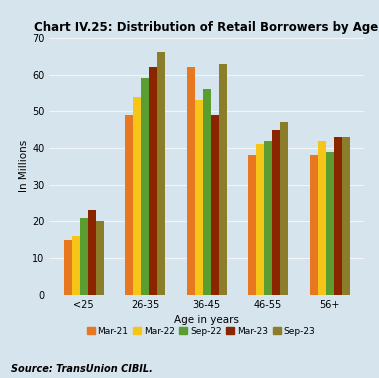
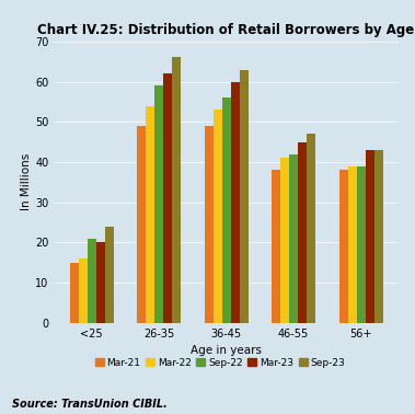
Mar-23/<25: 23 -> 20
Sep-23/<25: 20 -> 24
Mar-21/36-45: 62 -> 49
Mar-23/36-45: 49 -> 60
Mar-22/56+: 42 -> 39
